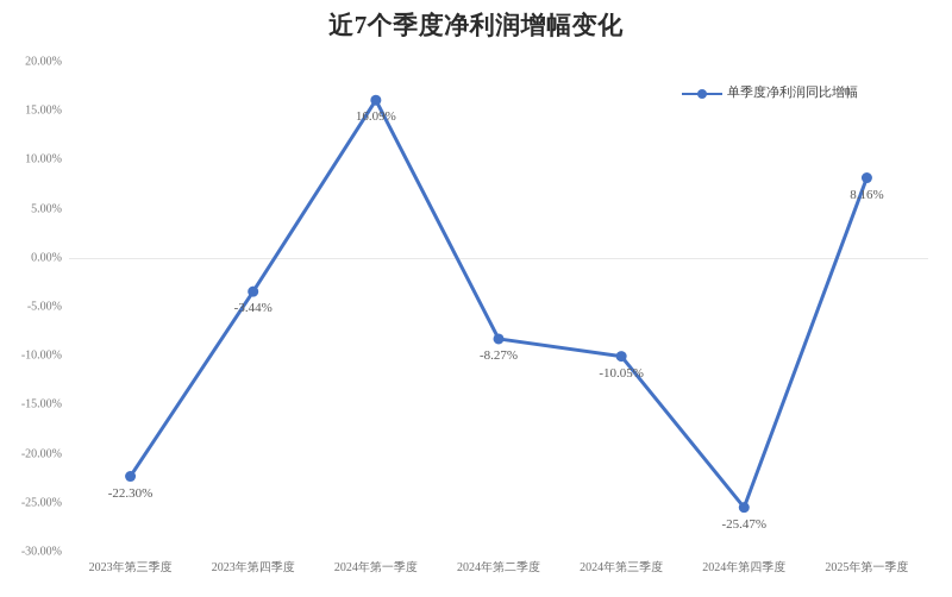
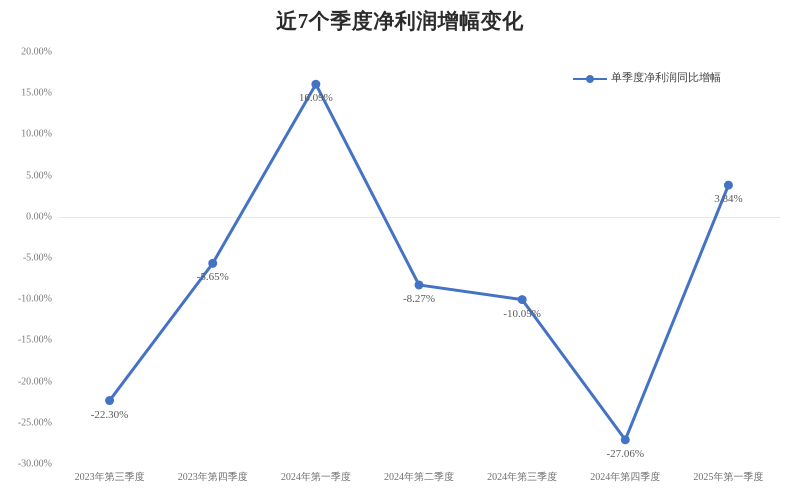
2023年第四季度: -3.44% -> -5.65%
2024年第四季度: -25.47% -> -27.06%
2025年第一季度: 8.16% -> 3.84%
